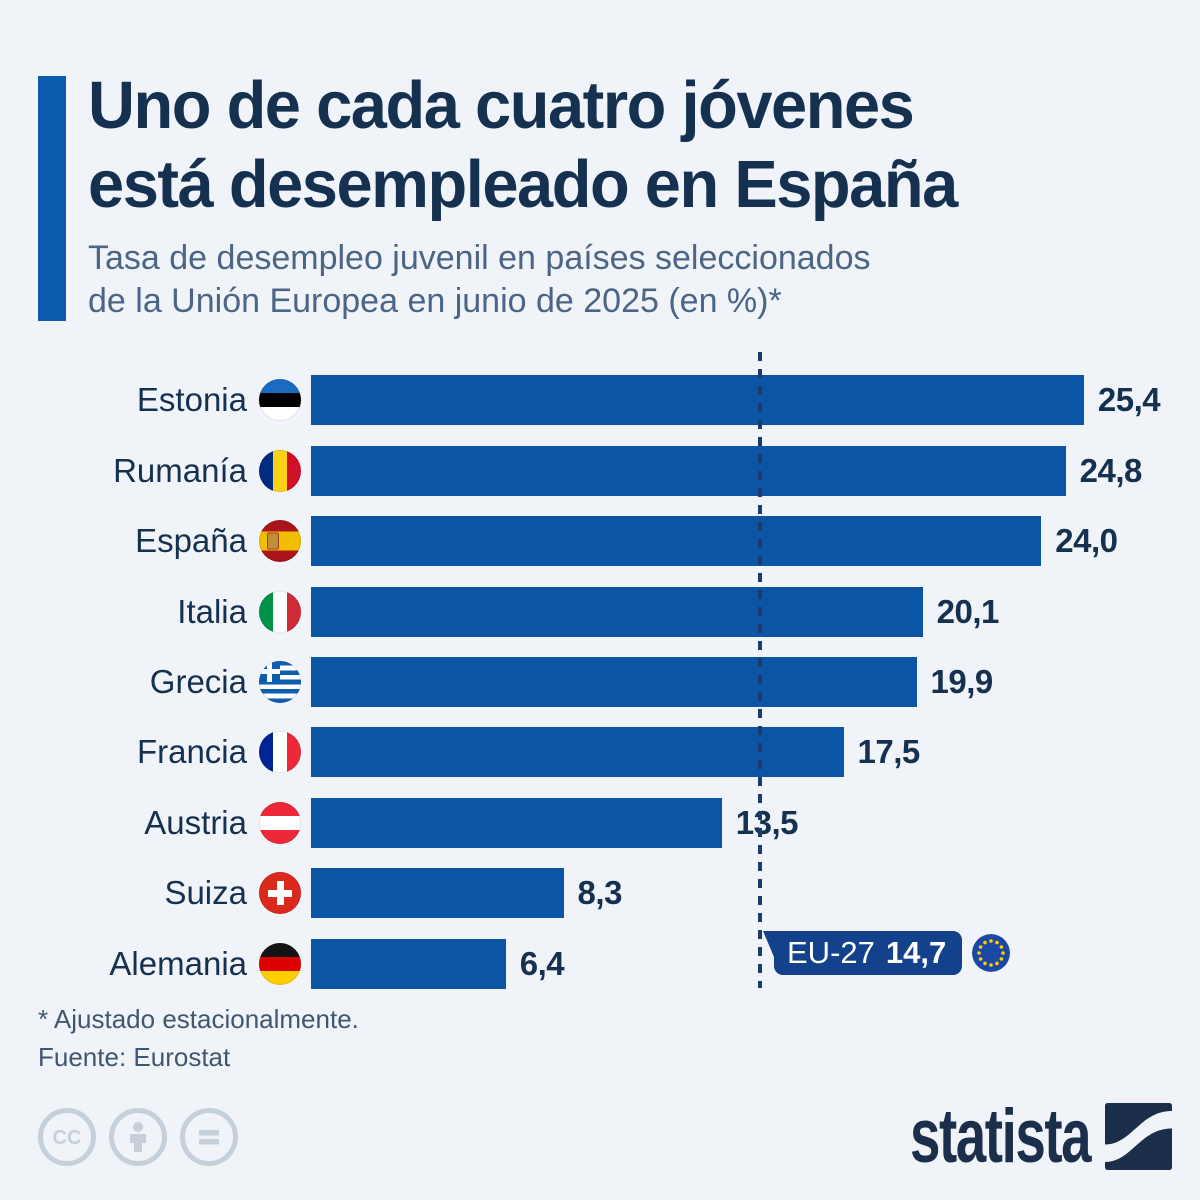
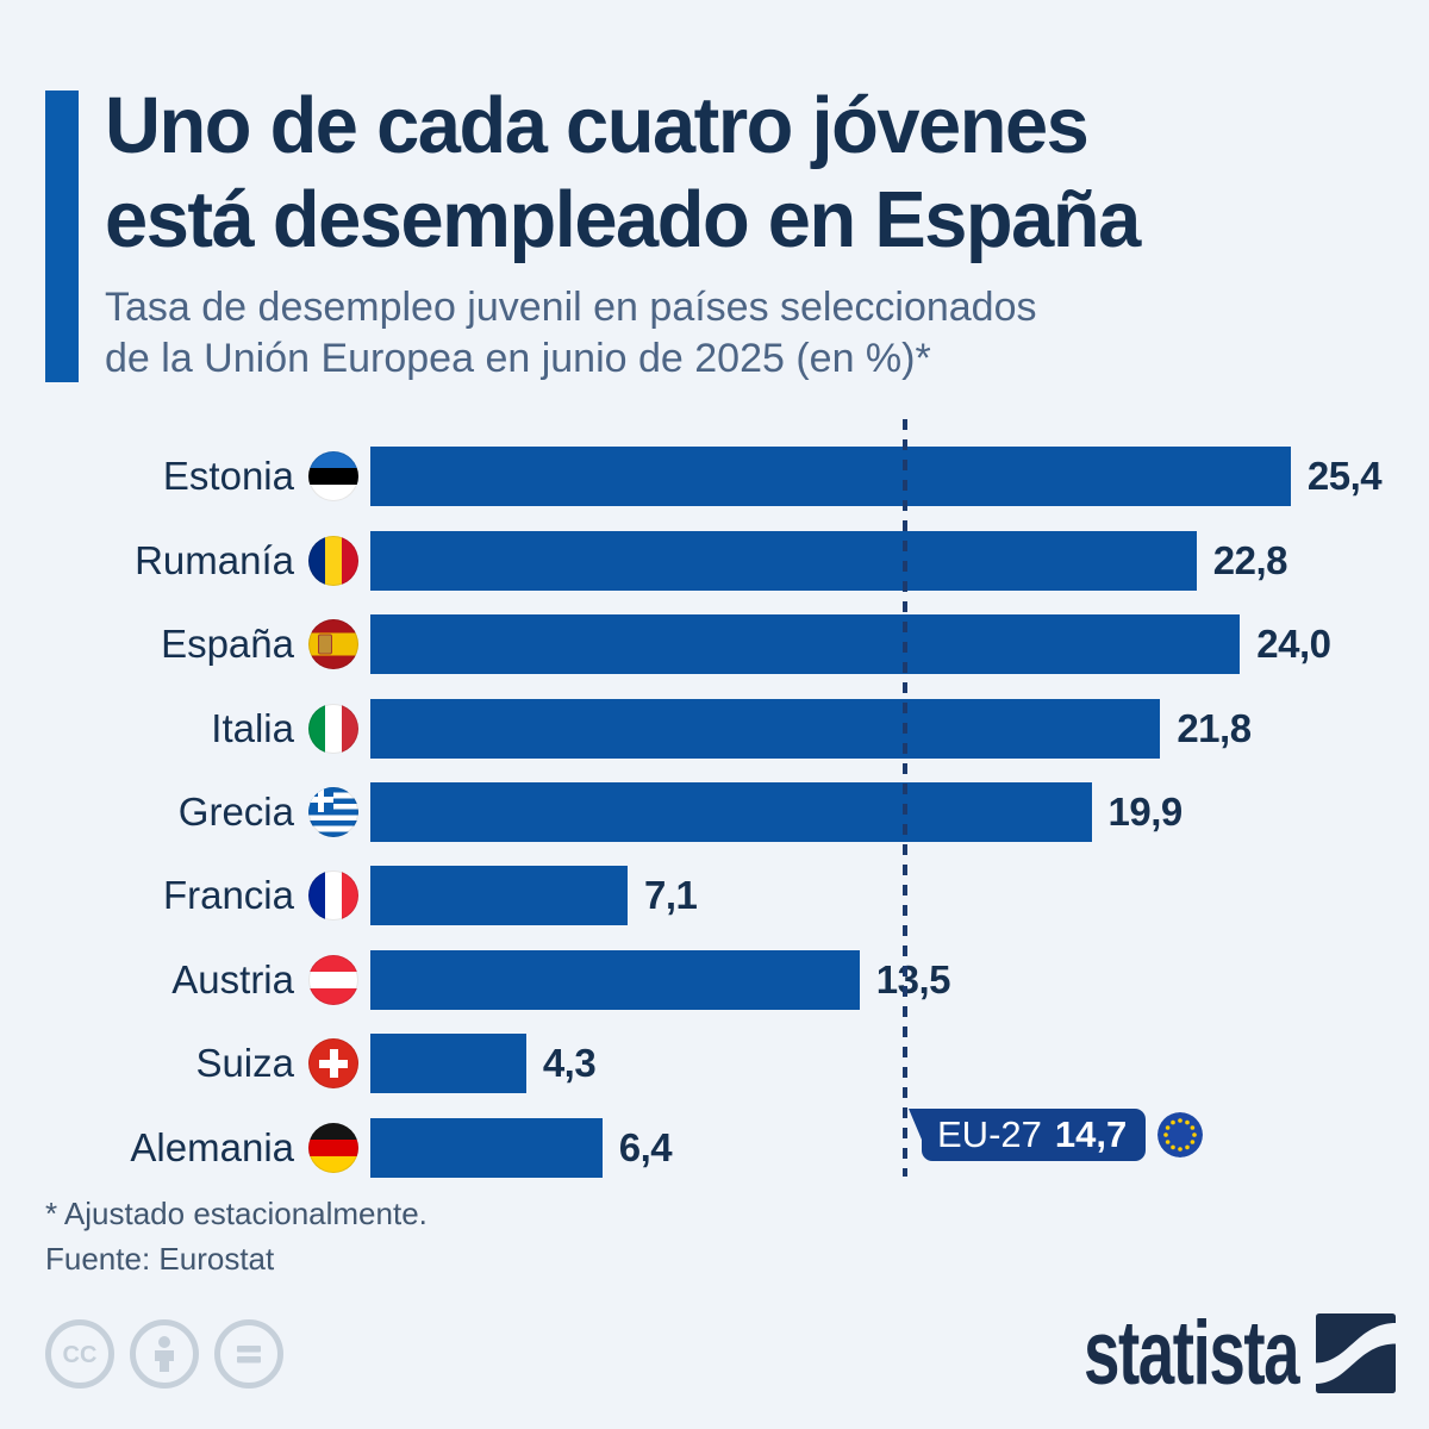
Rumanía: 24,8 -> 22,8
Italia: 20,1 -> 21,8
Francia: 17,5 -> 7,1
Suiza: 8,3 -> 4,3
